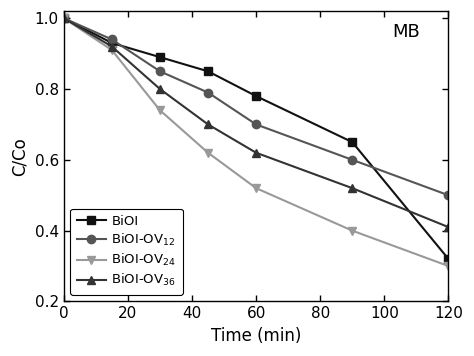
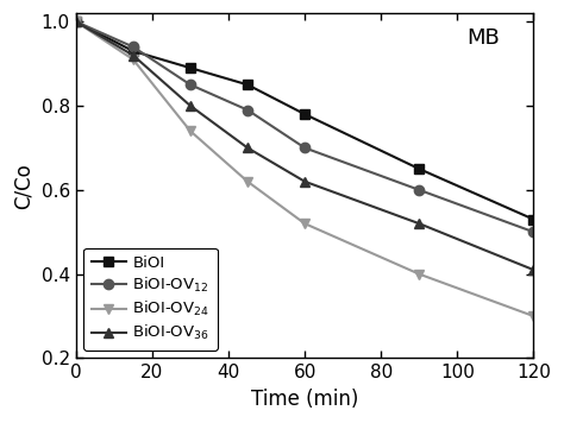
BiOI/120: 0.32 -> 0.53
